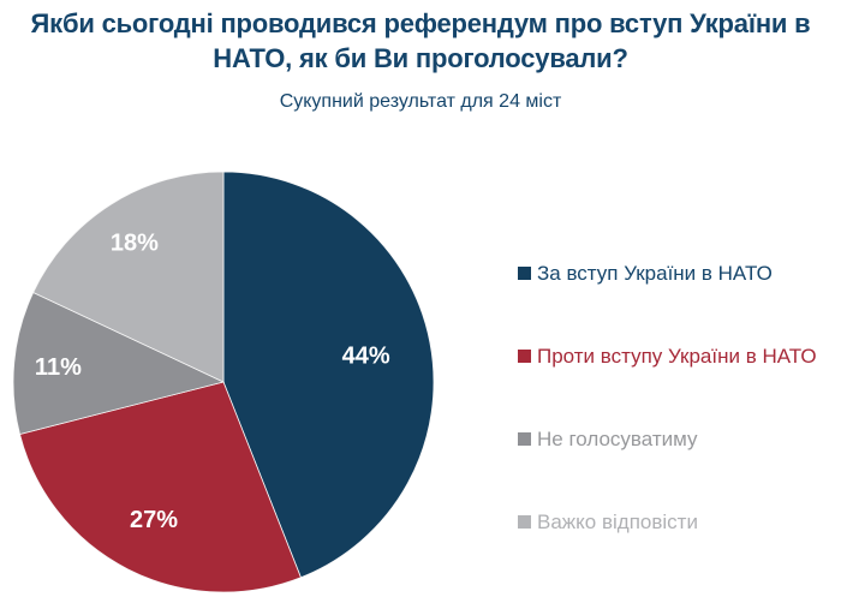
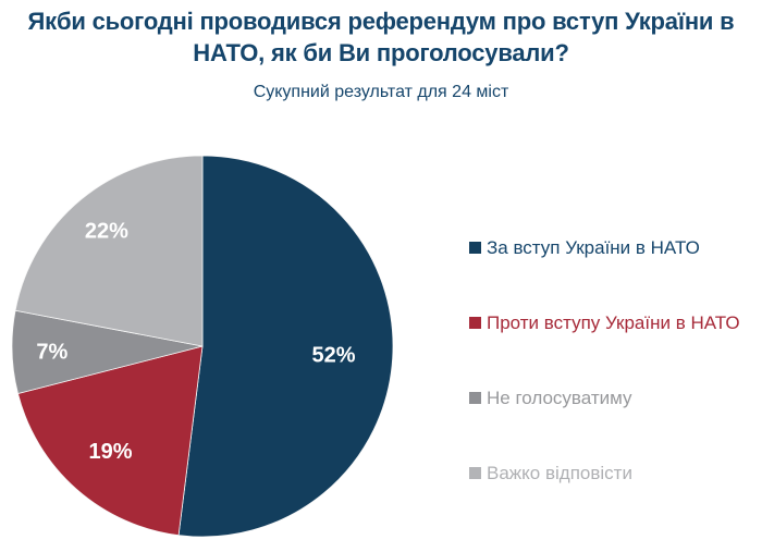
За вступ України в НАТО: 44% -> 52%
Проти вступу України в НАТО: 27% -> 19%
Не голосуватиму: 11% -> 7%
Важко відповісти: 18% -> 22%
